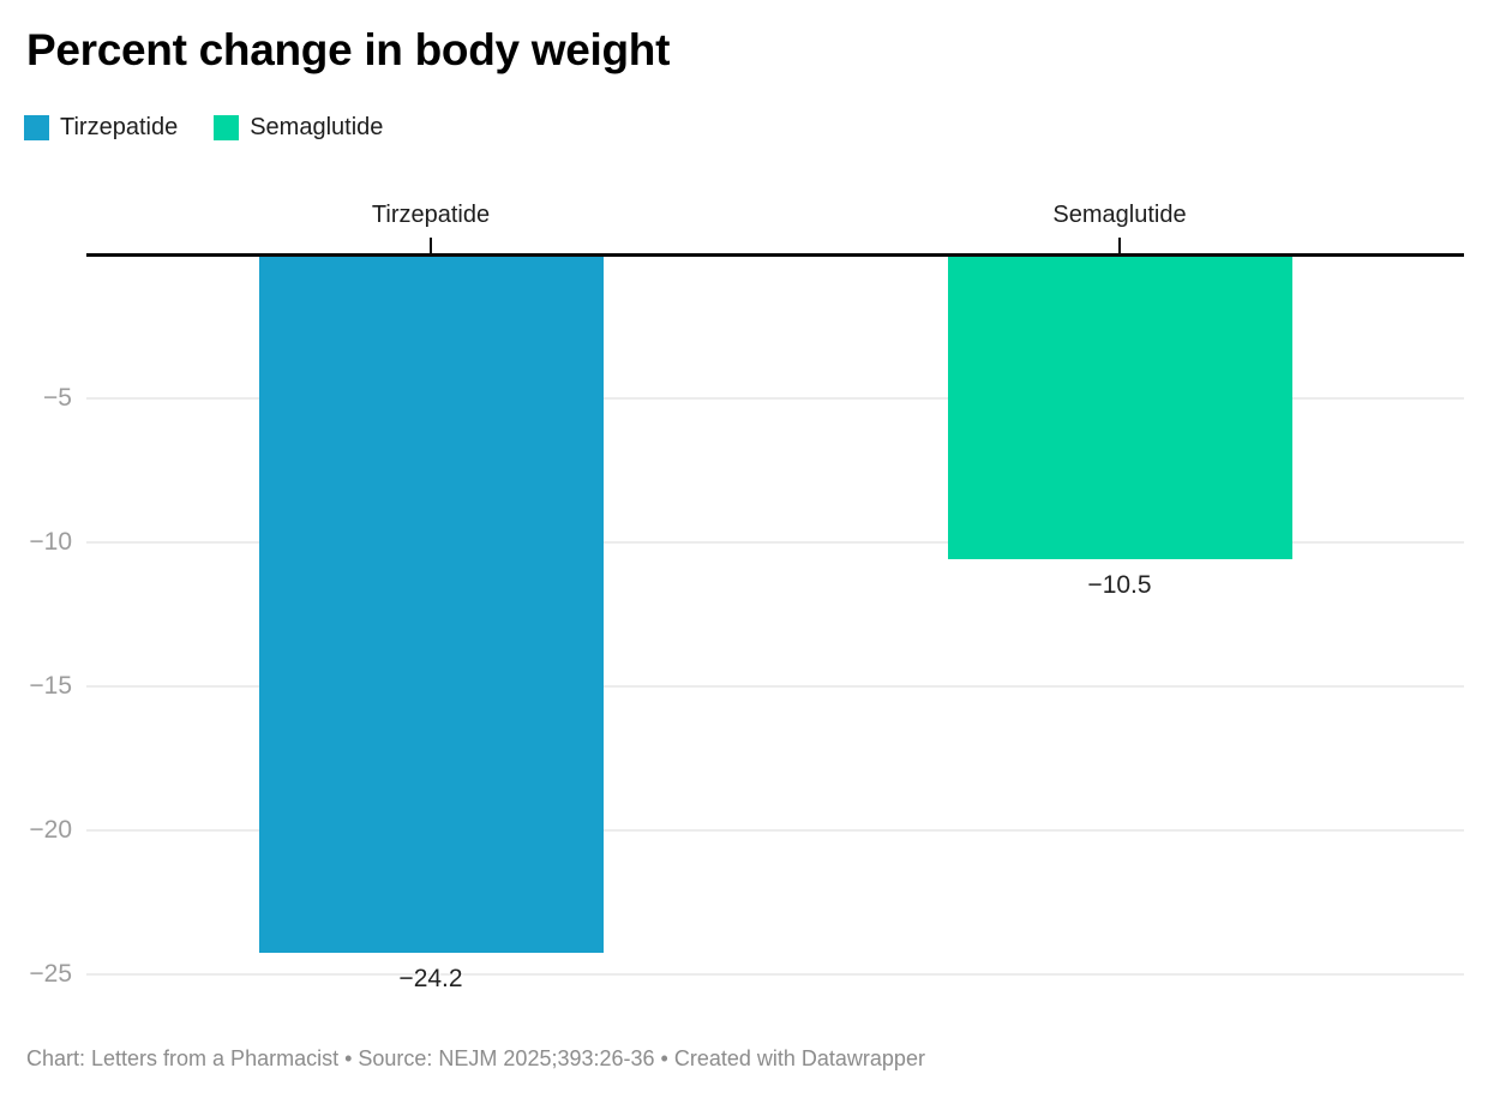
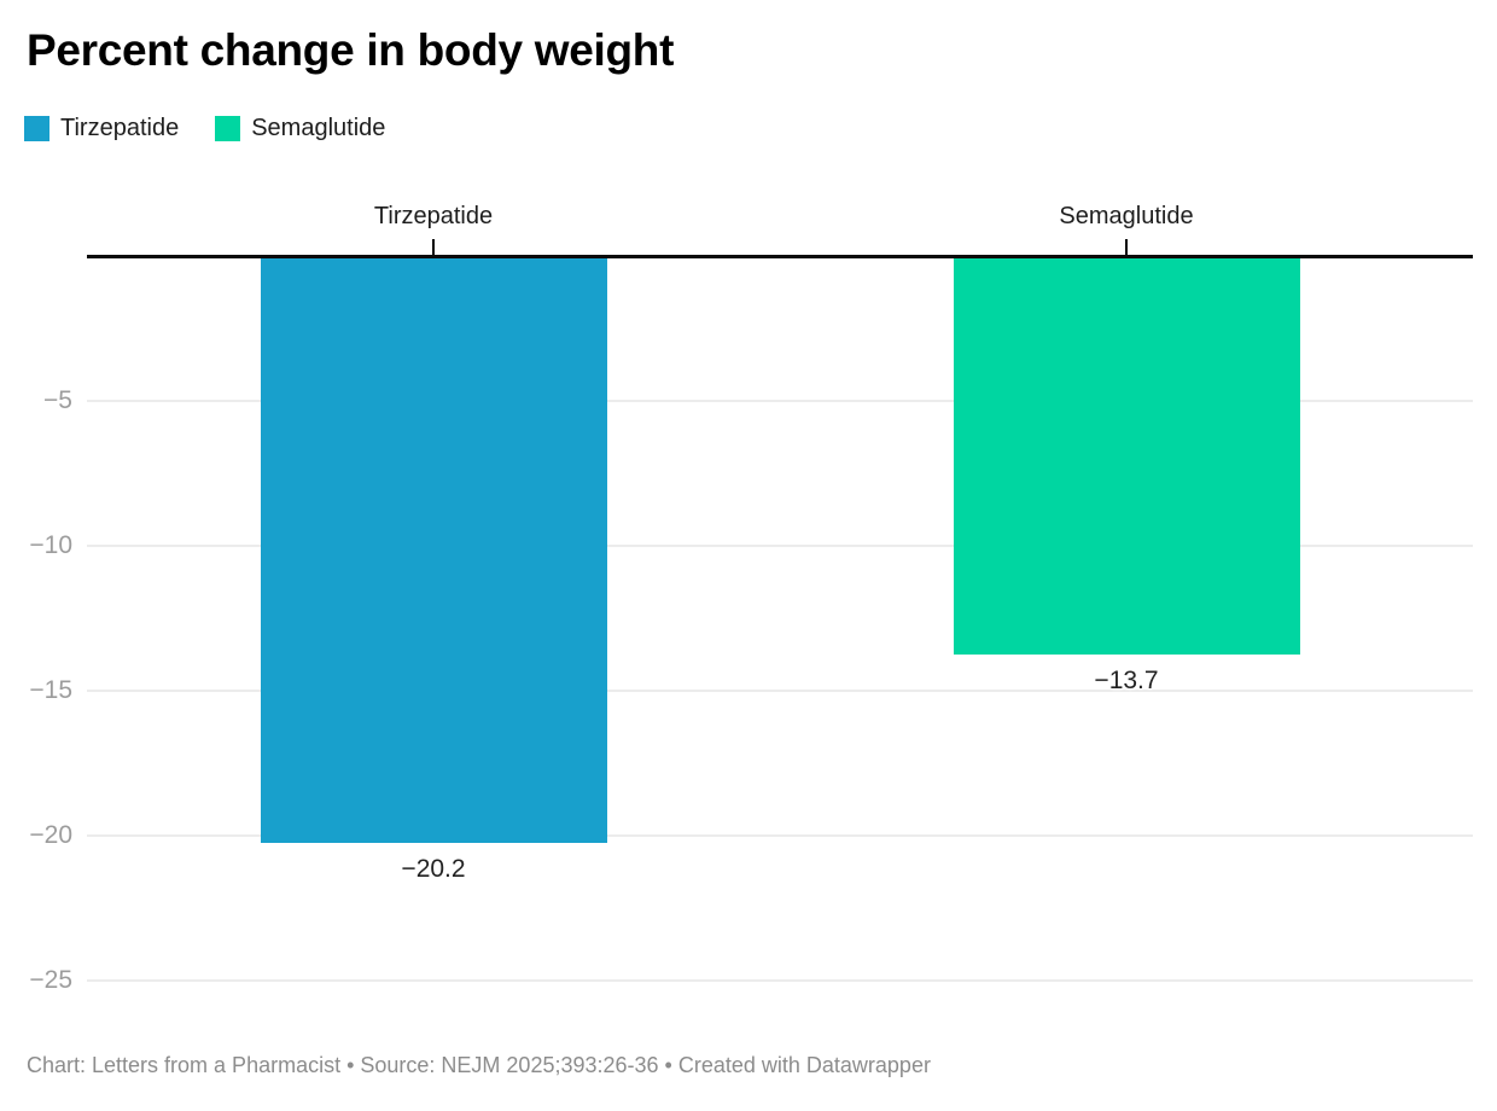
Tirzepatide: −24.2 -> −20.2
Semaglutide: −10.5 -> −13.7
